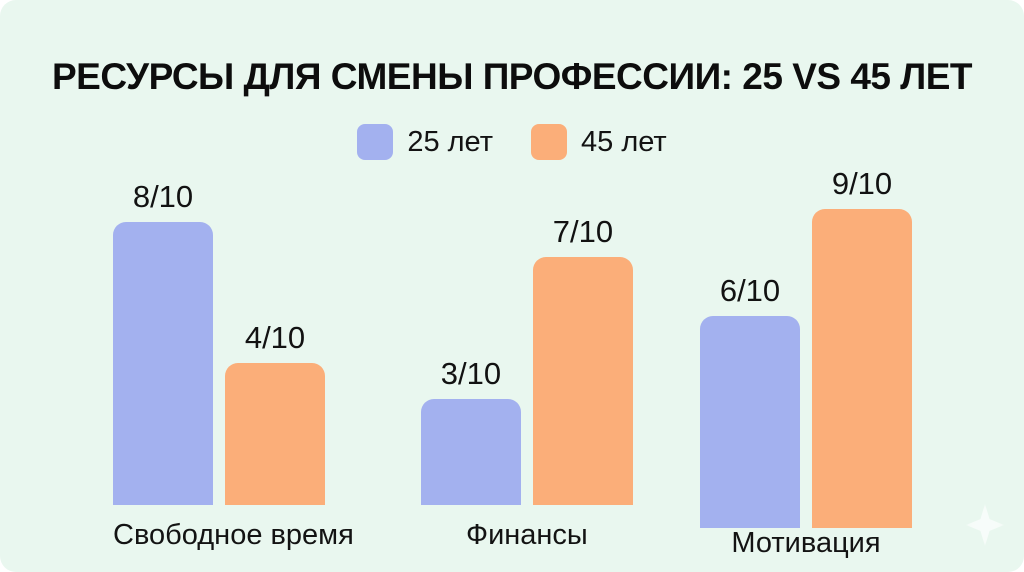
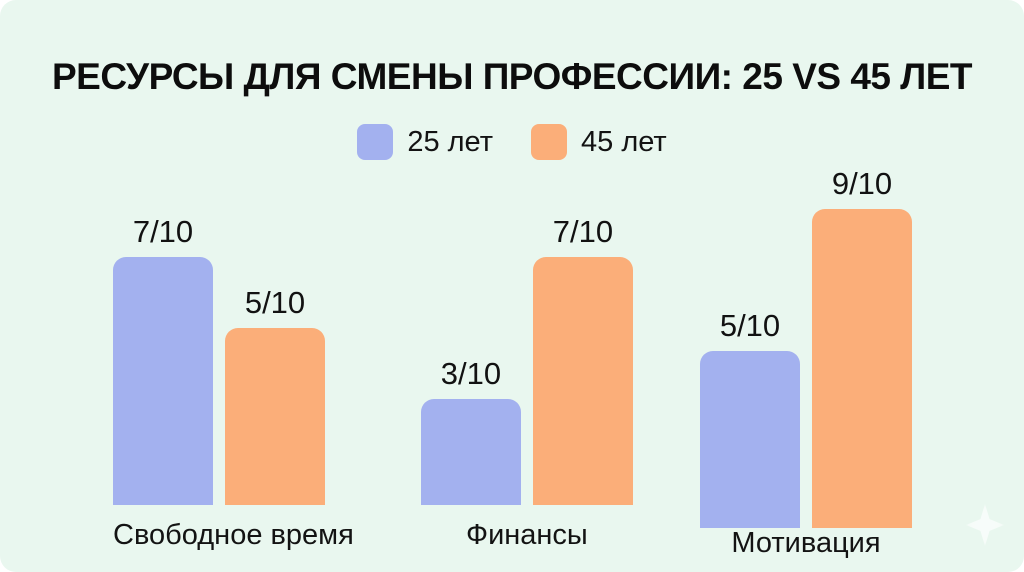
25 лет/Свободное время: 8 -> 7
45 лет/Свободное время: 4 -> 5
25 лет/Мотивация: 6 -> 5
